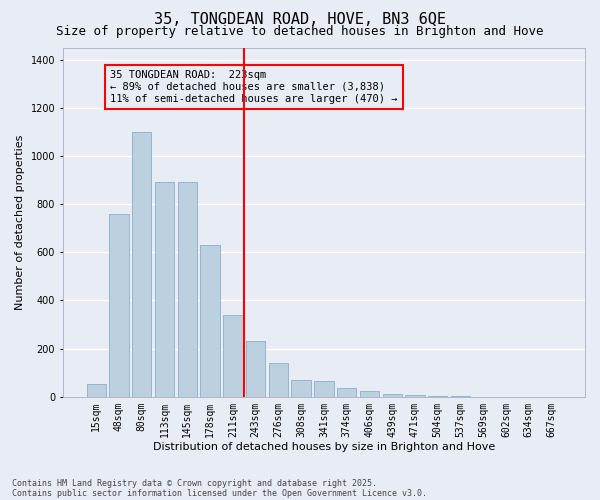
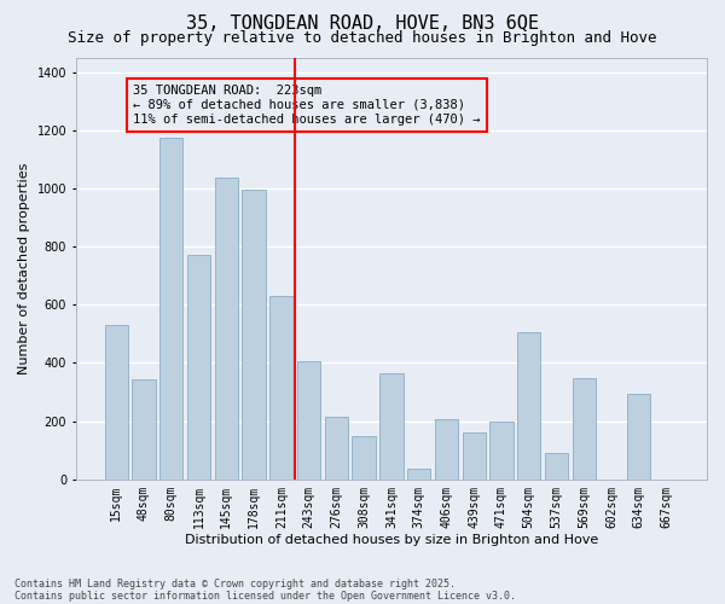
15sqm: 55 -> 530
48sqm: 760 -> 345
80sqm: 1100 -> 1175
113sqm: 890 -> 770
145sqm: 890 -> 1035
178sqm: 630 -> 995
211sqm: 340 -> 630
243sqm: 230 -> 405
276sqm: 140 -> 215
308sqm: 70 -> 150
341sqm: 65 -> 365
406sqm: 25 -> 205
439sqm: 12 -> 160
471sqm: 7 -> 200
504sqm: 3 -> 505
537sqm: 3 -> 90
569sqm: 1 -> 350
634sqm: 1 -> 295
